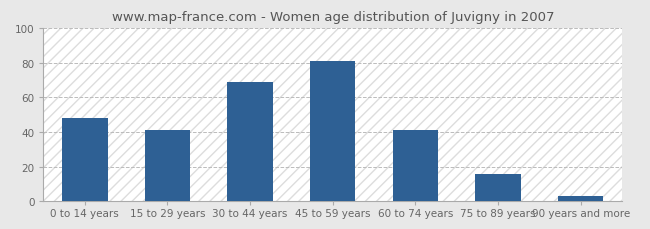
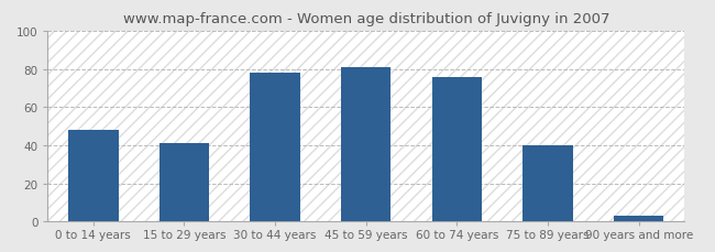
30 to 44 years: 69 -> 78
60 to 74 years: 41 -> 76
75 to 89 years: 16 -> 40
